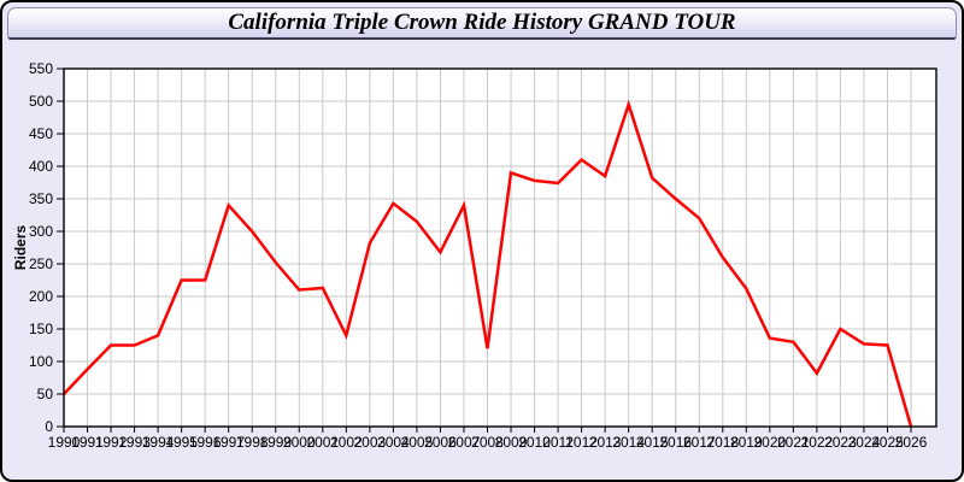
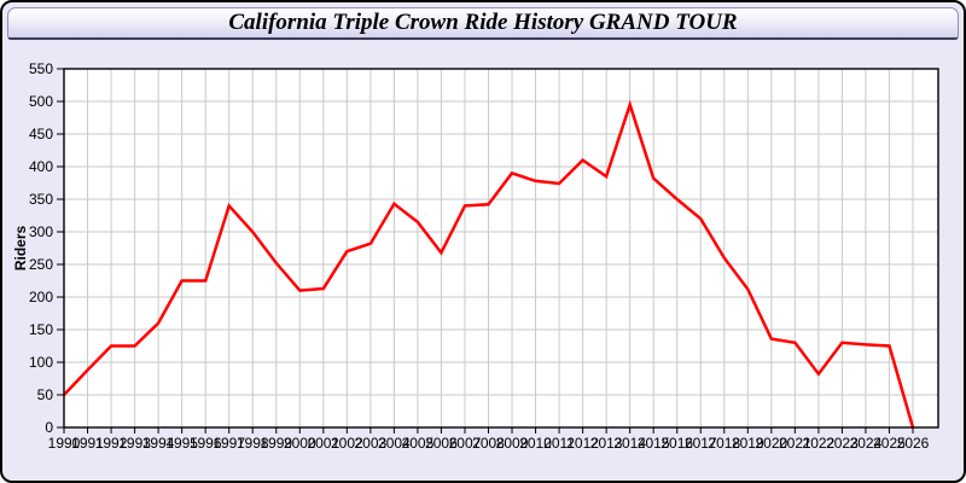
1994: 140 -> 160
2002: 140 -> 270
2008: 120 -> 340
2023: 150 -> 130
